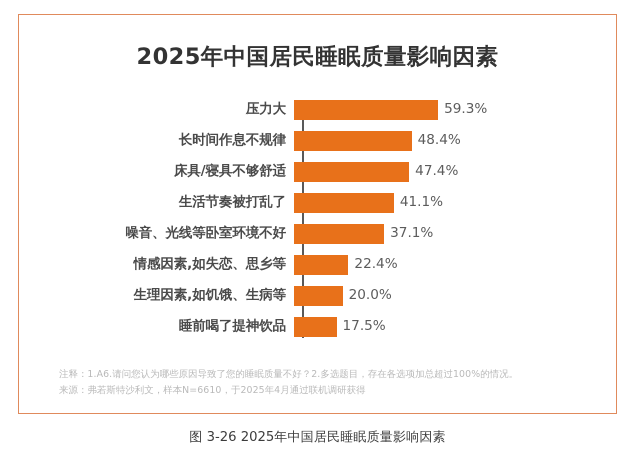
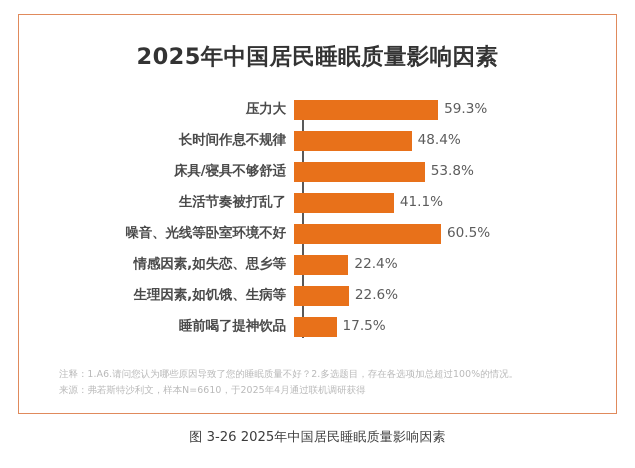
床具/寝具不够舒适: 47.4% -> 53.8%
噪音、光线等卧室环境不好: 37.1% -> 60.5%
生理因素,如饥饿、生病等: 20.0% -> 22.6%
